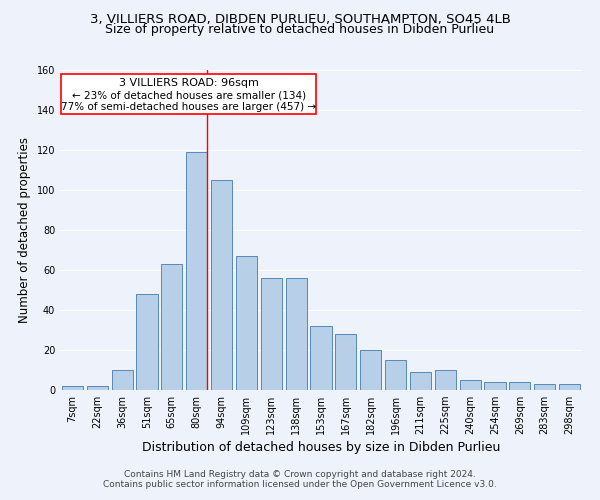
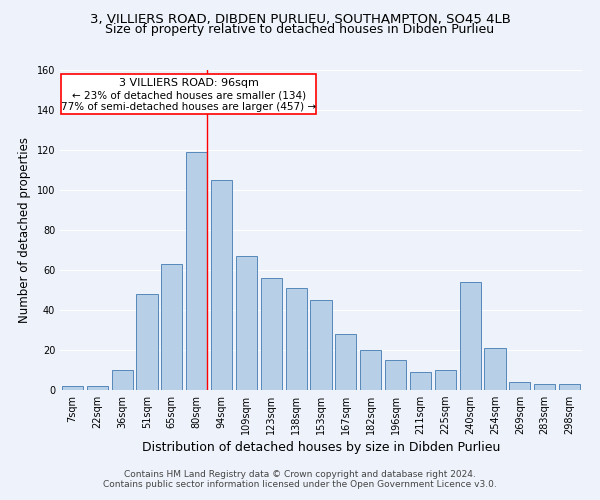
138sqm: 56 -> 51
153sqm: 32 -> 45
240sqm: 5 -> 54
254sqm: 4 -> 21
